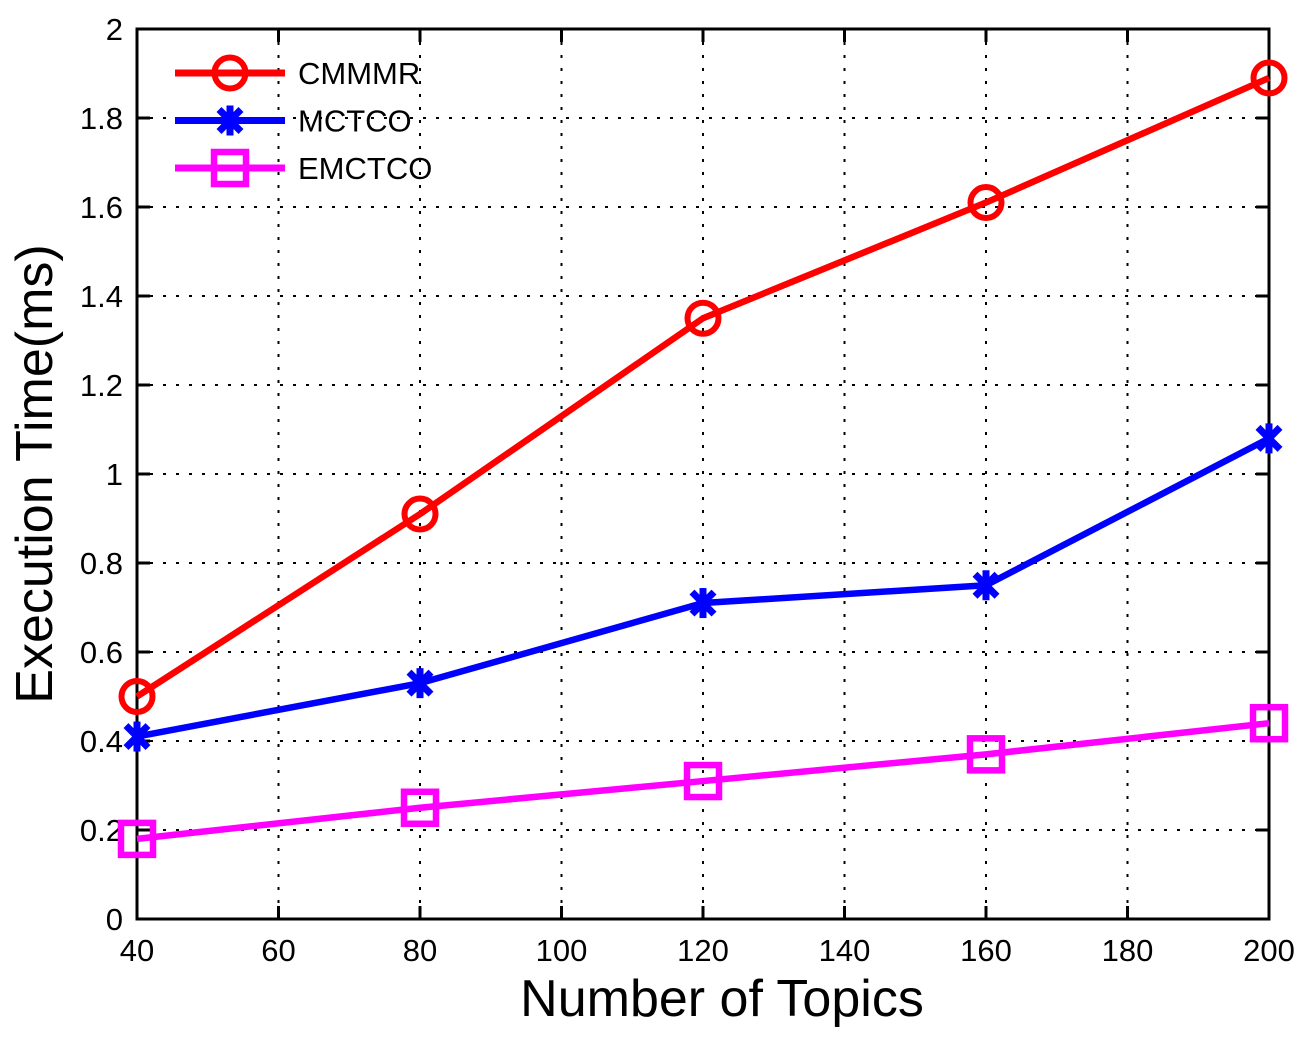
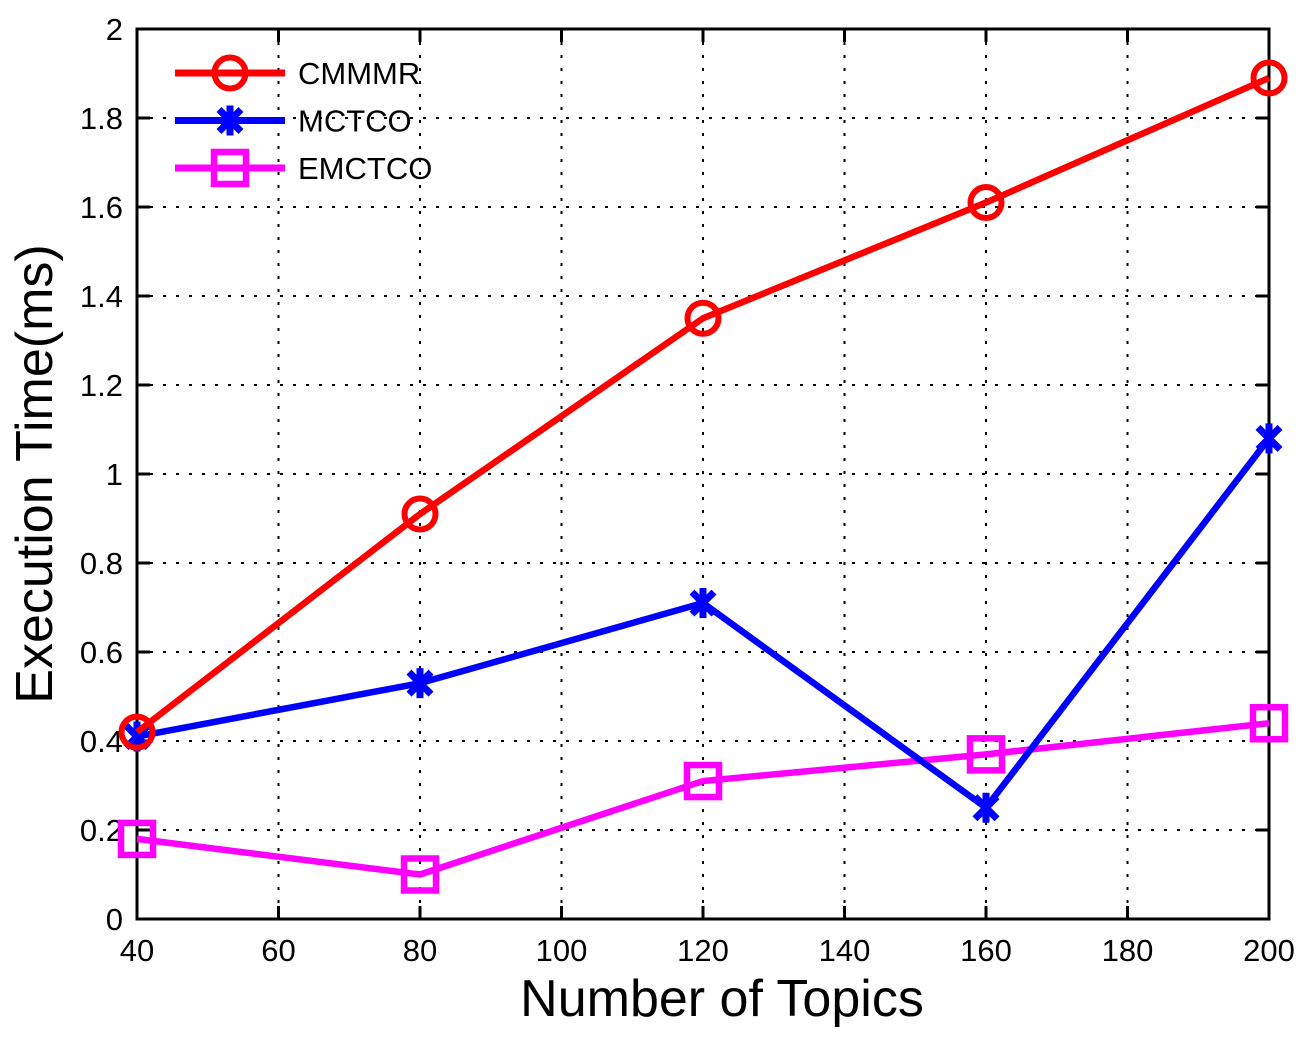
CMMMR/40: 0.50 -> 0.42
EMCTCO/80: 0.25 -> 0.10
MCTCO/160: 0.75 -> 0.25
